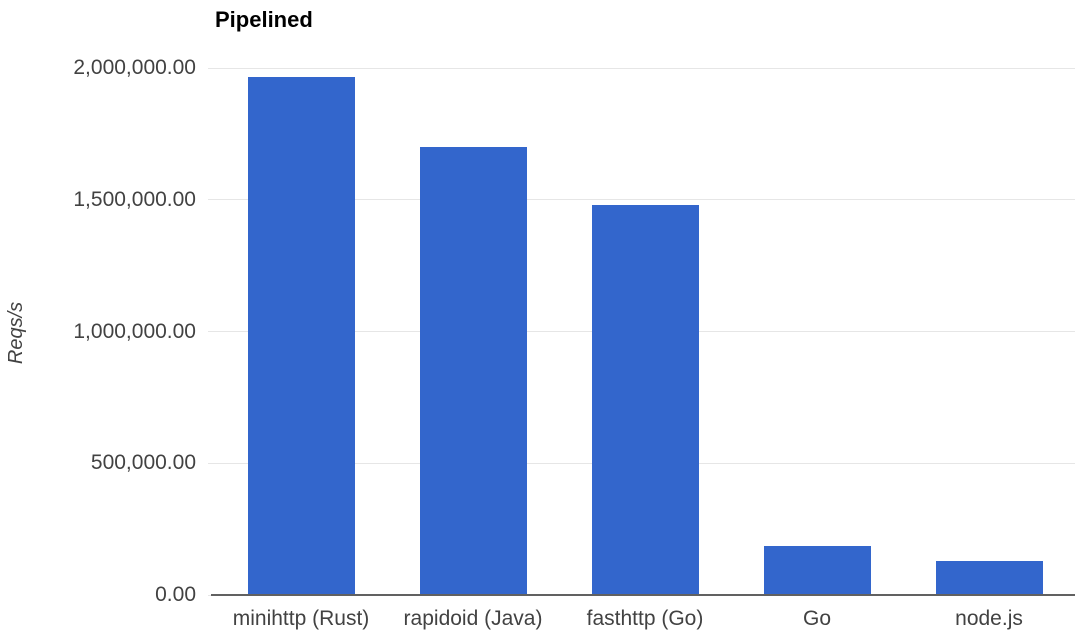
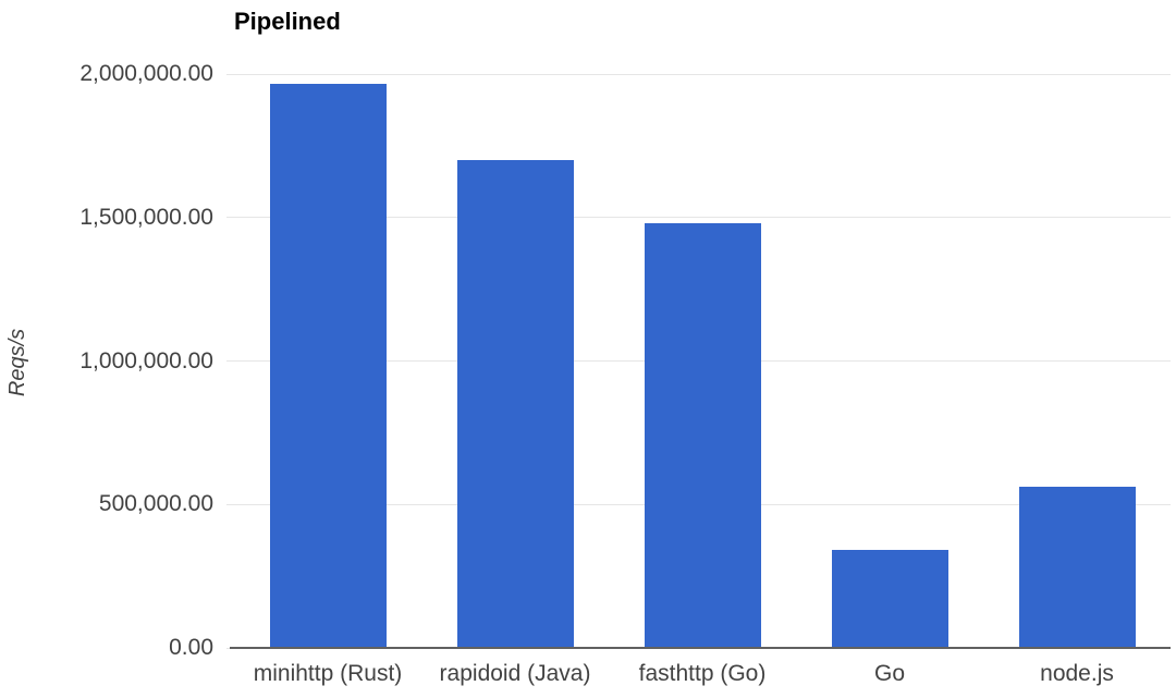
Go: 190000 -> 340000
node.js: 130000 -> 560000
